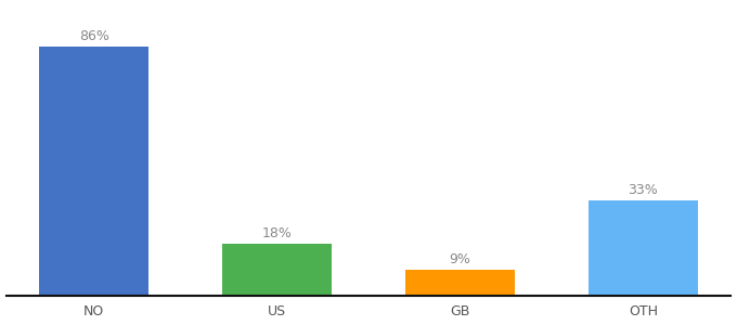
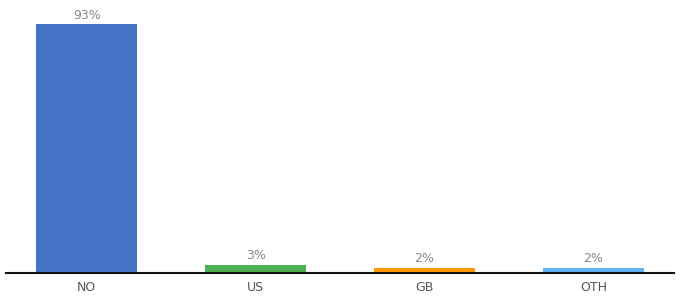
NO: 86% -> 93%
US: 18% -> 3%
GB: 9% -> 2%
OTH: 33% -> 2%
